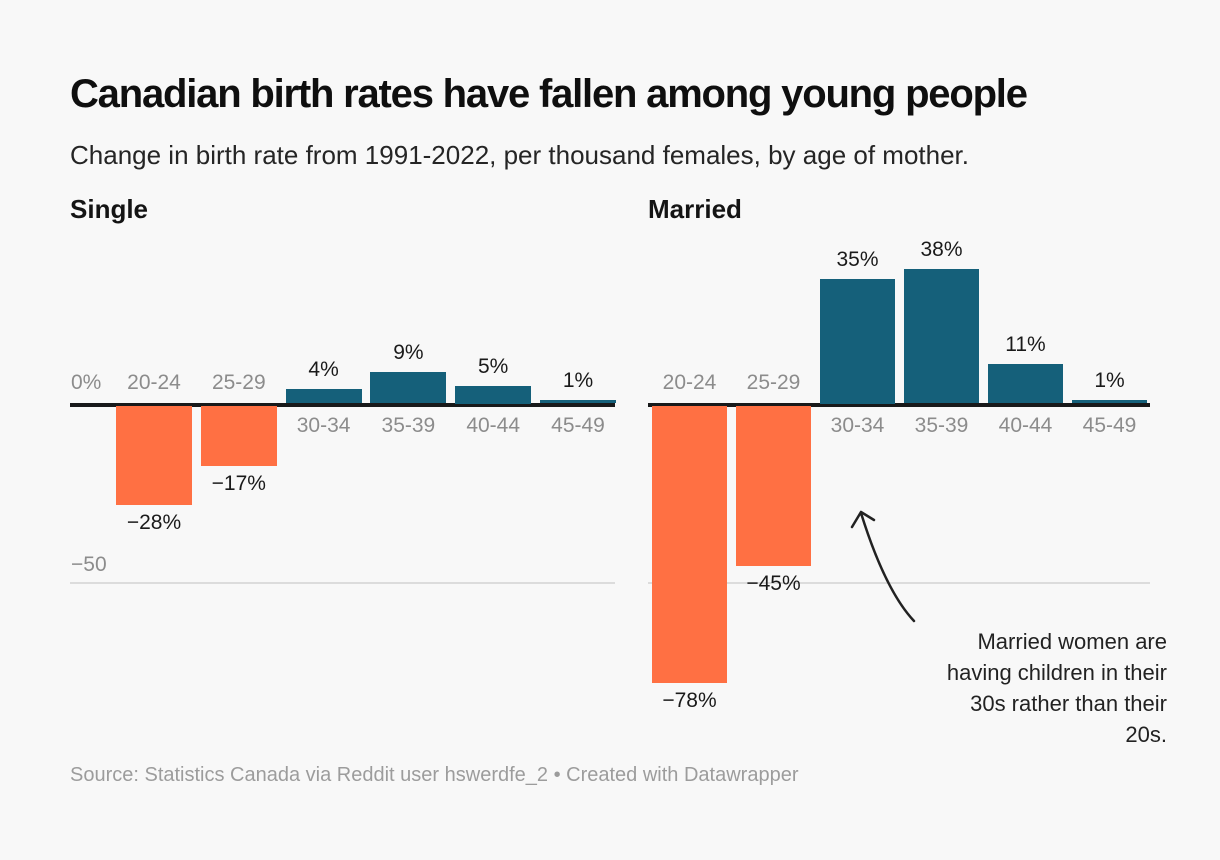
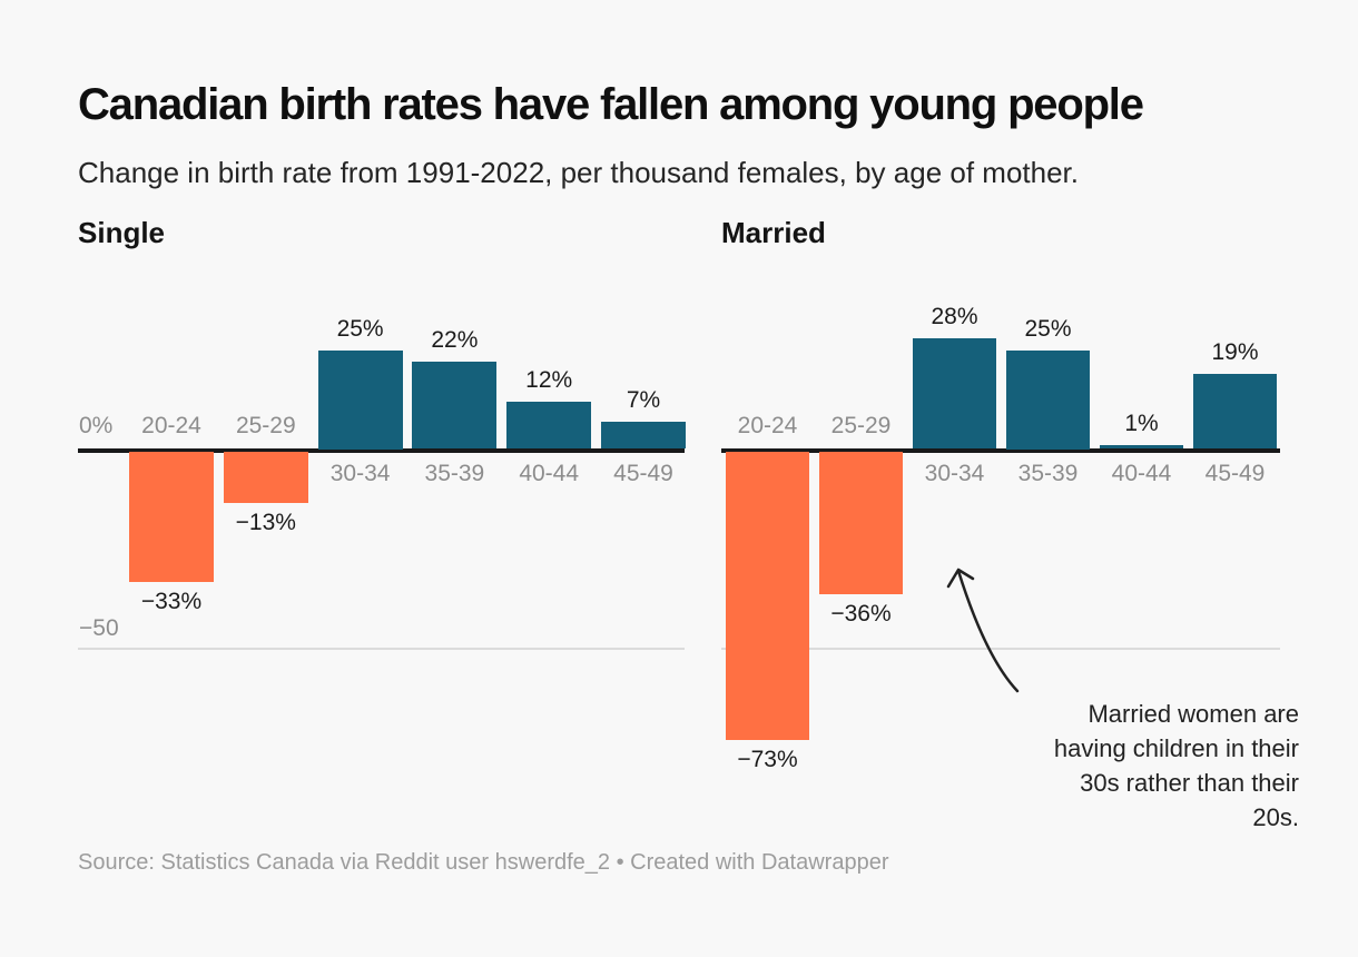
Single/20-24: −28% -> −33%
Single/25-29: −17% -> −13%
Single/30-34: 4% -> 25%
Single/35-39: 9% -> 22%
Single/40-44: 5% -> 12%
Single/45-49: 1% -> 7%
Married/20-24: −78% -> −73%
Married/25-29: −45% -> −36%
Married/30-34: 35% -> 28%
Married/35-39: 38% -> 25%
Married/40-44: 11% -> 1%
Married/45-49: 1% -> 19%
